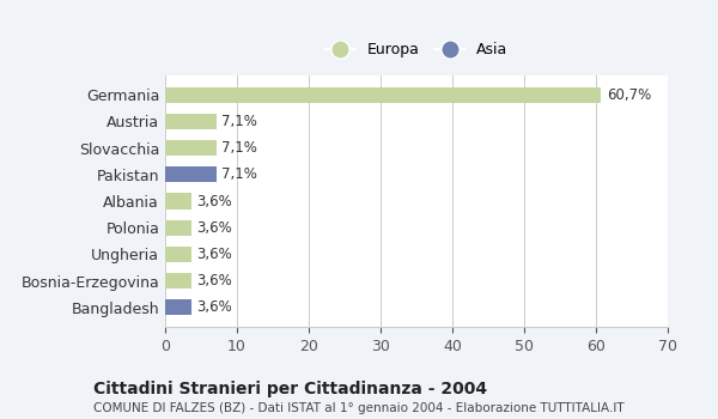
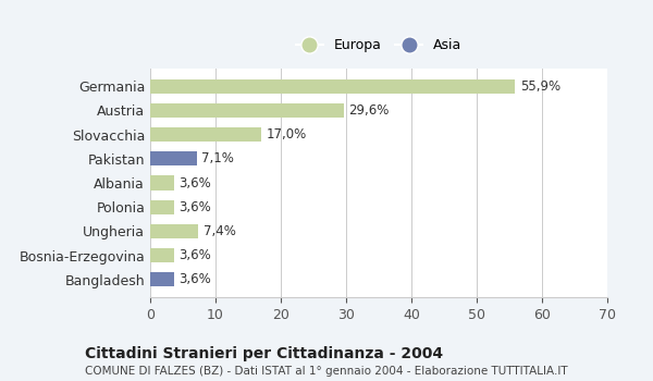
Germania: 60,7% -> 55,9%
Austria: 7,1% -> 29,6%
Slovacchia: 7,1% -> 17,0%
Ungheria: 3,6% -> 7,4%
